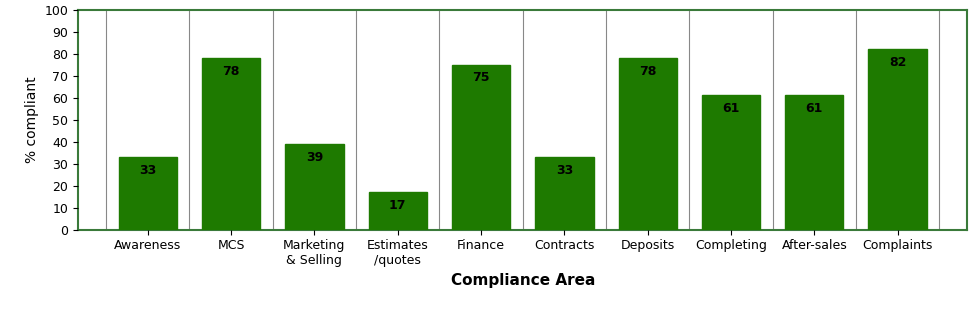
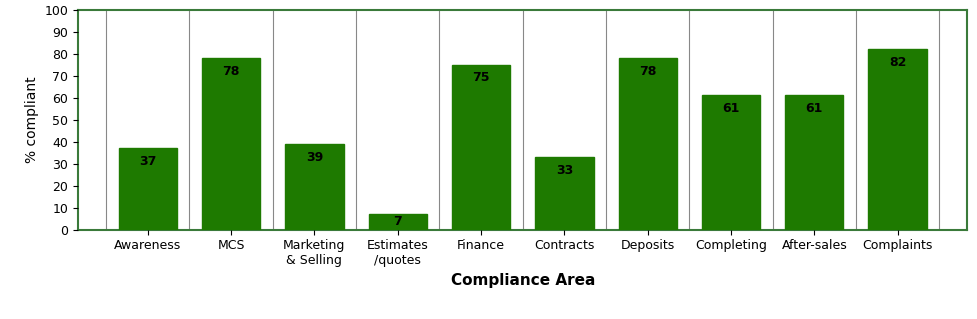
Awareness: 33 -> 37
Estimates /quotes: 17 -> 7
